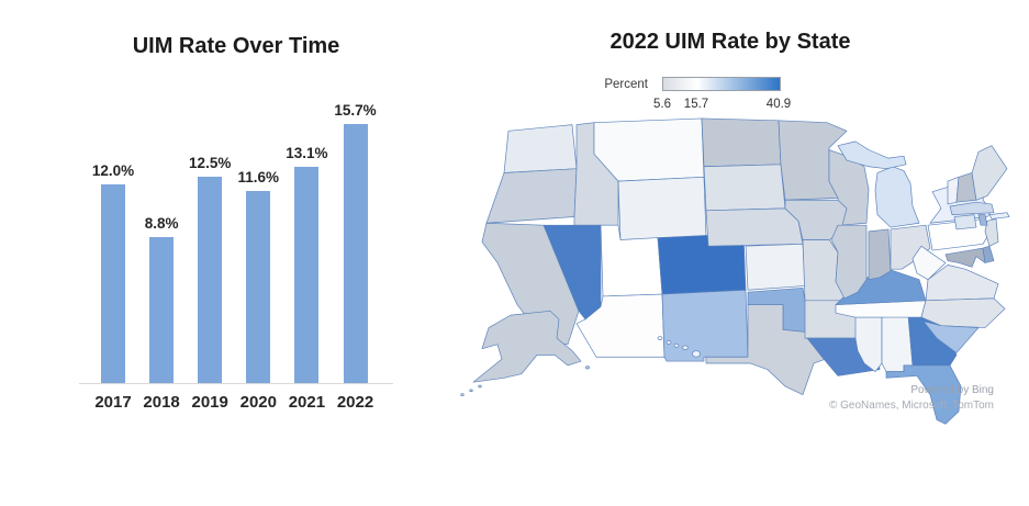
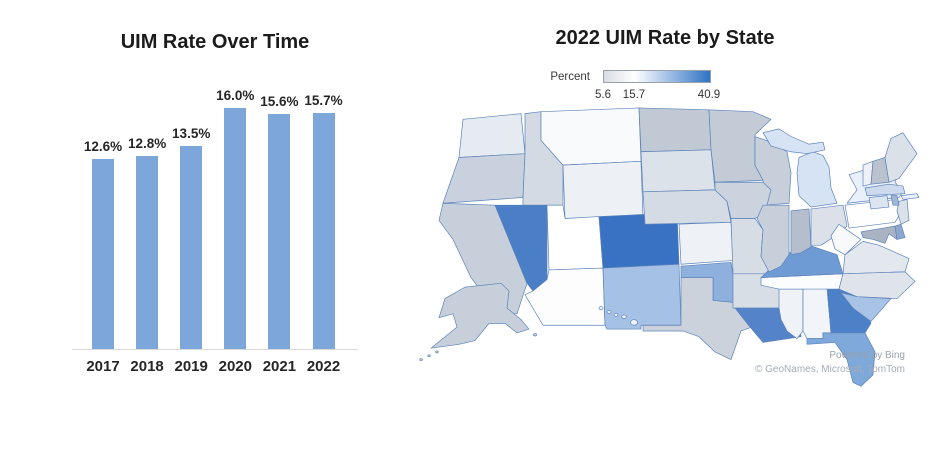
UIM Rate Over Time/2017: 12.0% -> 12.6%
UIM Rate Over Time/2018: 8.8% -> 12.8%
UIM Rate Over Time/2019: 12.5% -> 13.5%
UIM Rate Over Time/2020: 11.6% -> 16.0%
UIM Rate Over Time/2021: 13.1% -> 15.6%
